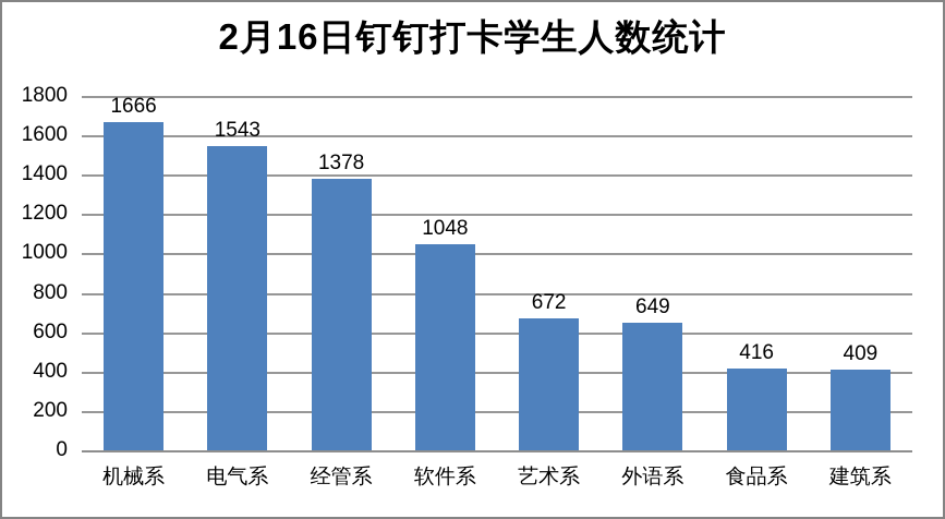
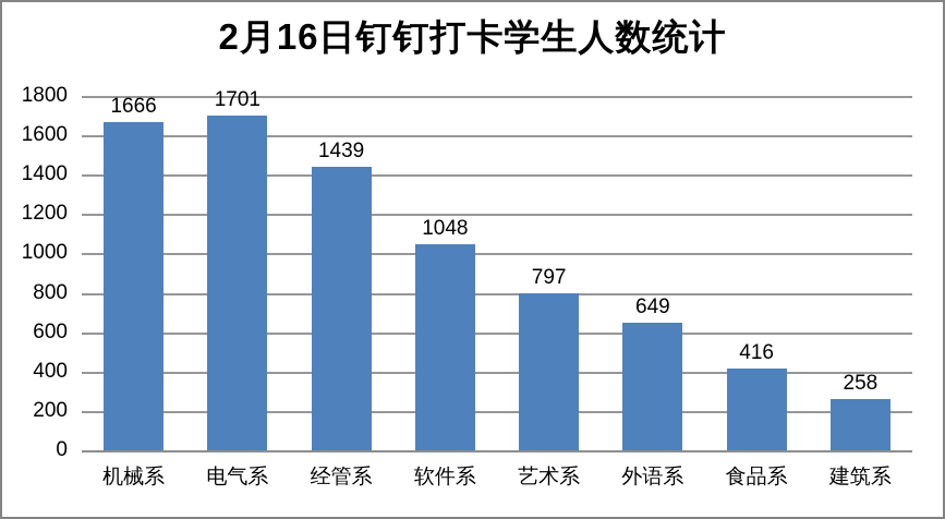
电气系: 1543 -> 1701
经管系: 1378 -> 1439
艺术系: 672 -> 797
建筑系: 409 -> 258
